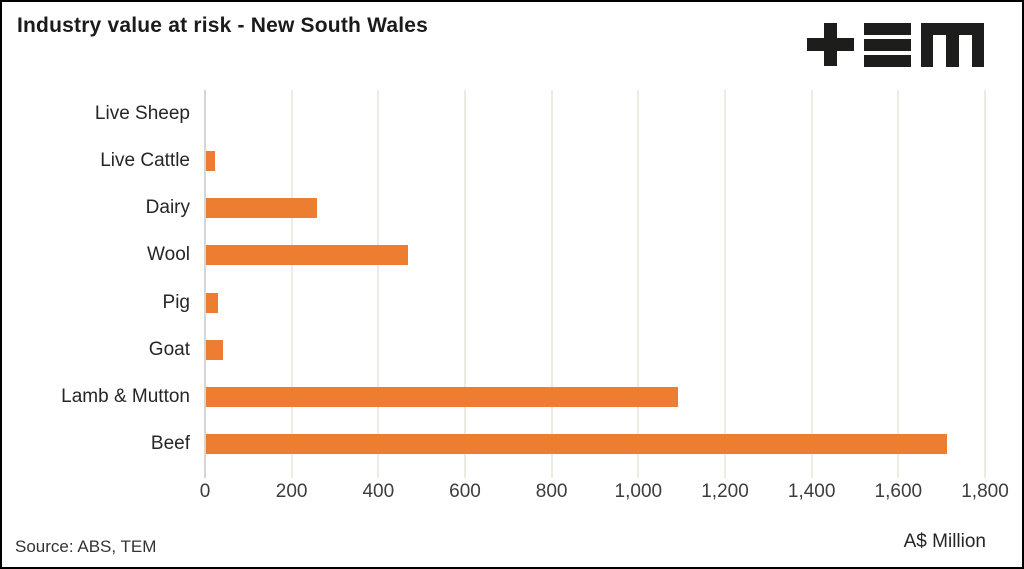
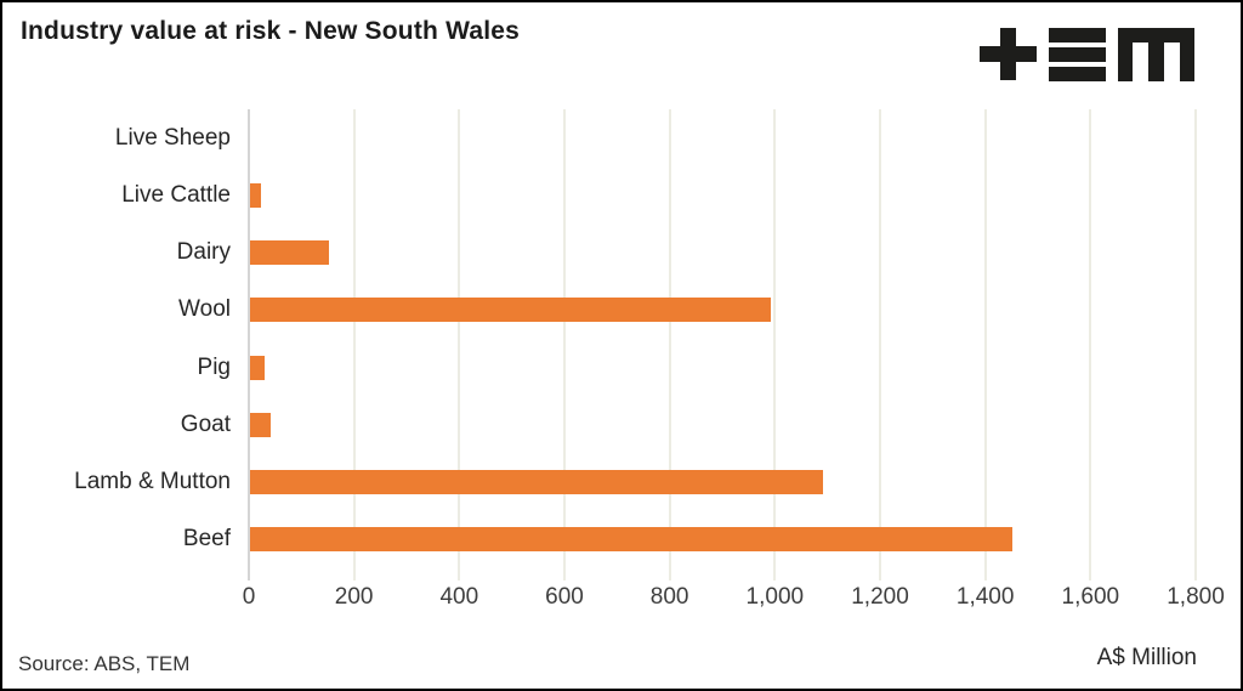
Dairy: 260 -> 150
Wool: 460 -> 990
Beef: 1710 -> 1450
